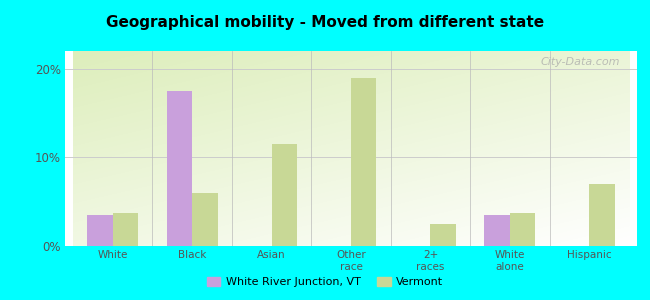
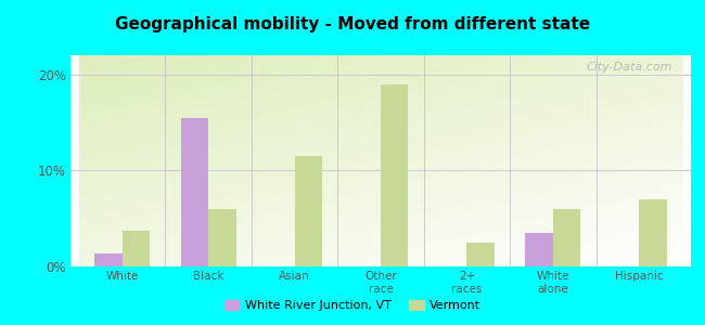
White River Junction, VT/White: 3.5% -> 1.4%
White River Junction, VT/Black: 17.5% -> 15.4%
Vermont/White alone: 3.7% -> 6.0%
